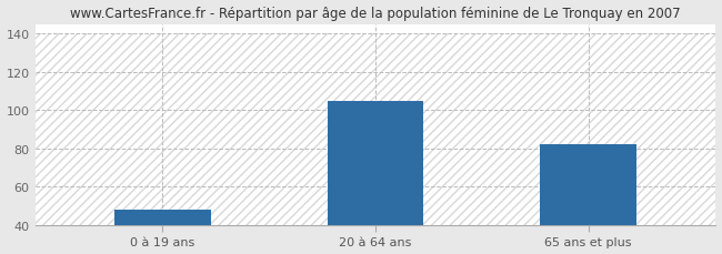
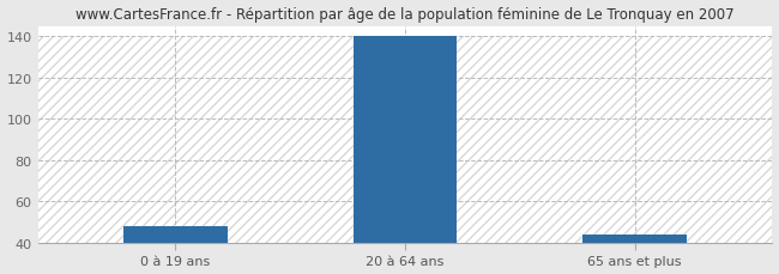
20 à 64 ans: 105 -> 140
65 ans et plus: 82 -> 44
